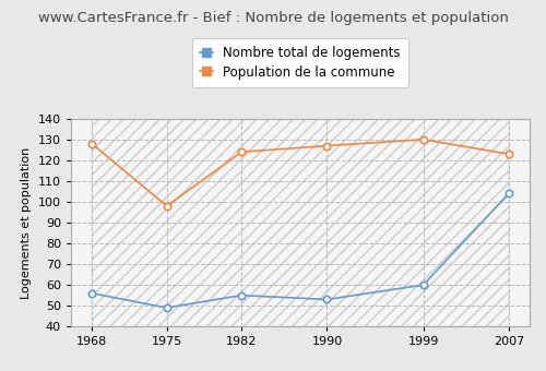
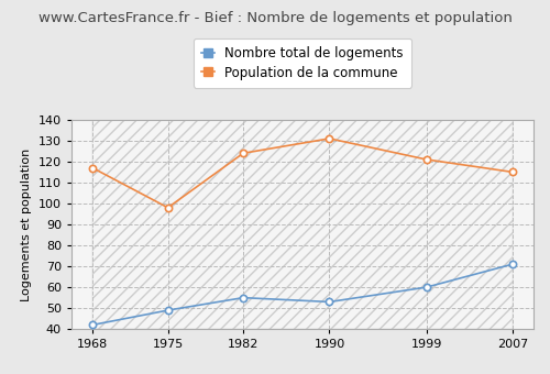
Nombre total de logements/1968: 56 -> 42
Population de la commune/1968: 128 -> 117
Population de la commune/1990: 127 -> 131
Population de la commune/1999: 130 -> 121
Nombre total de logements/2007: 104 -> 71
Population de la commune/2007: 123 -> 115
